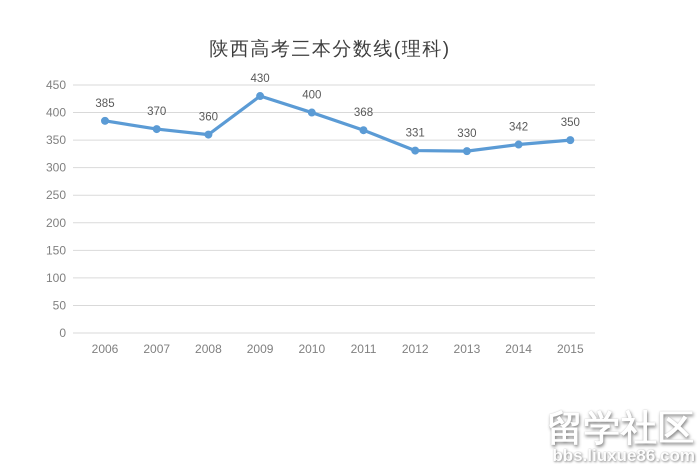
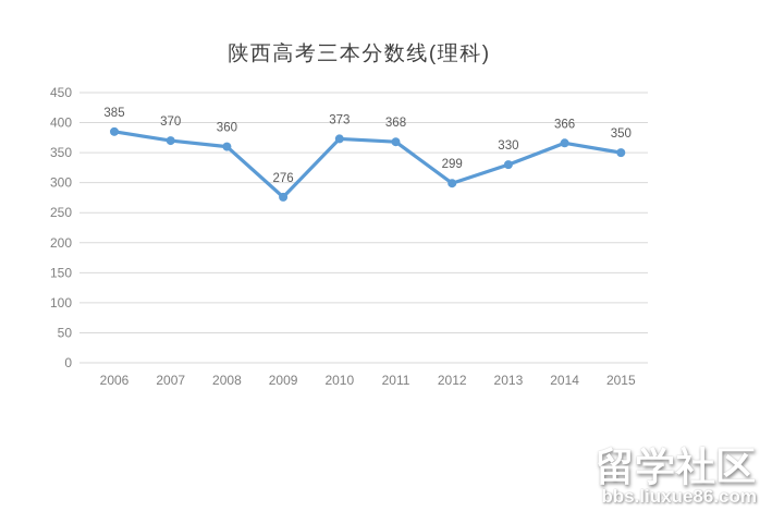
2009: 430 -> 276
2010: 400 -> 373
2012: 331 -> 299
2014: 342 -> 366
